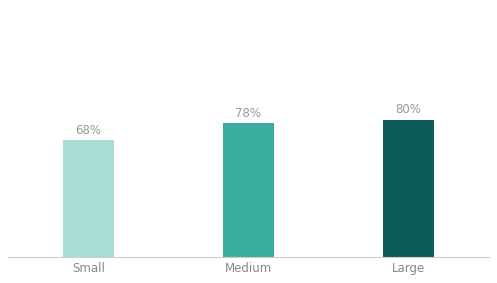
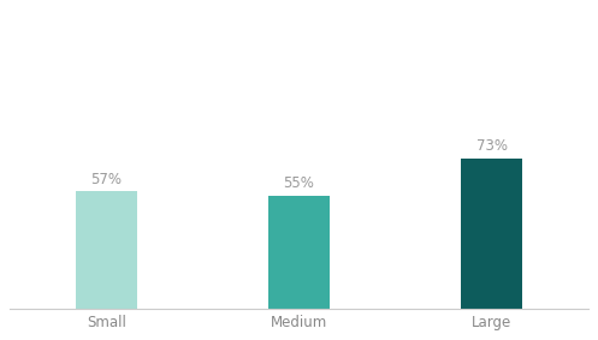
Small: 68% -> 57%
Medium: 78% -> 55%
Large: 80% -> 73%
